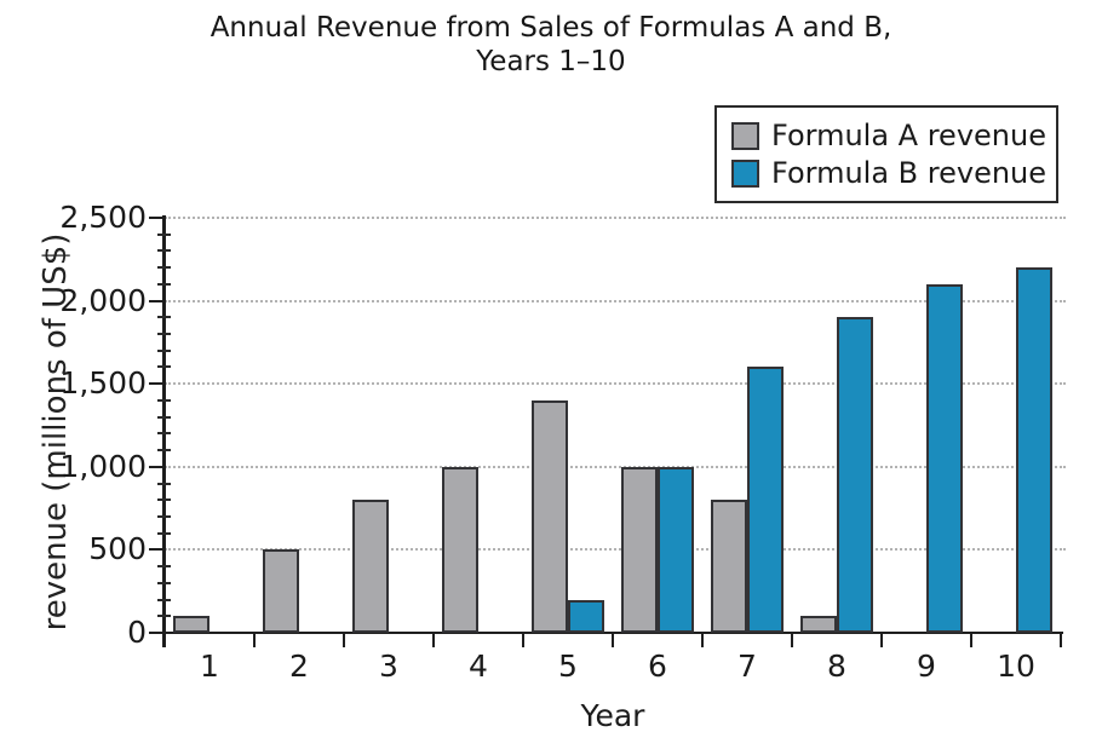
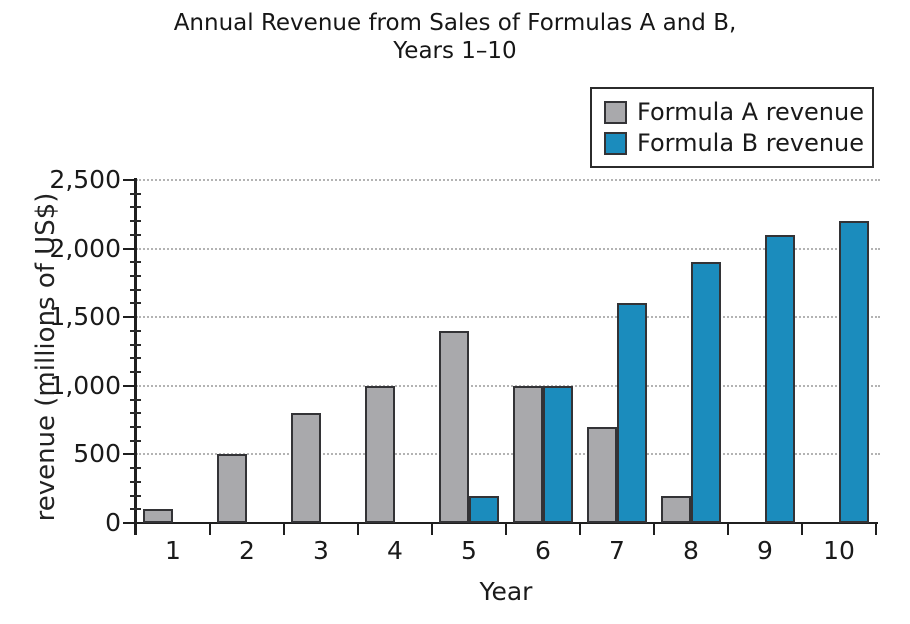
Formula A revenue/7: 800 -> 700
Formula A revenue/8: 100 -> 200
